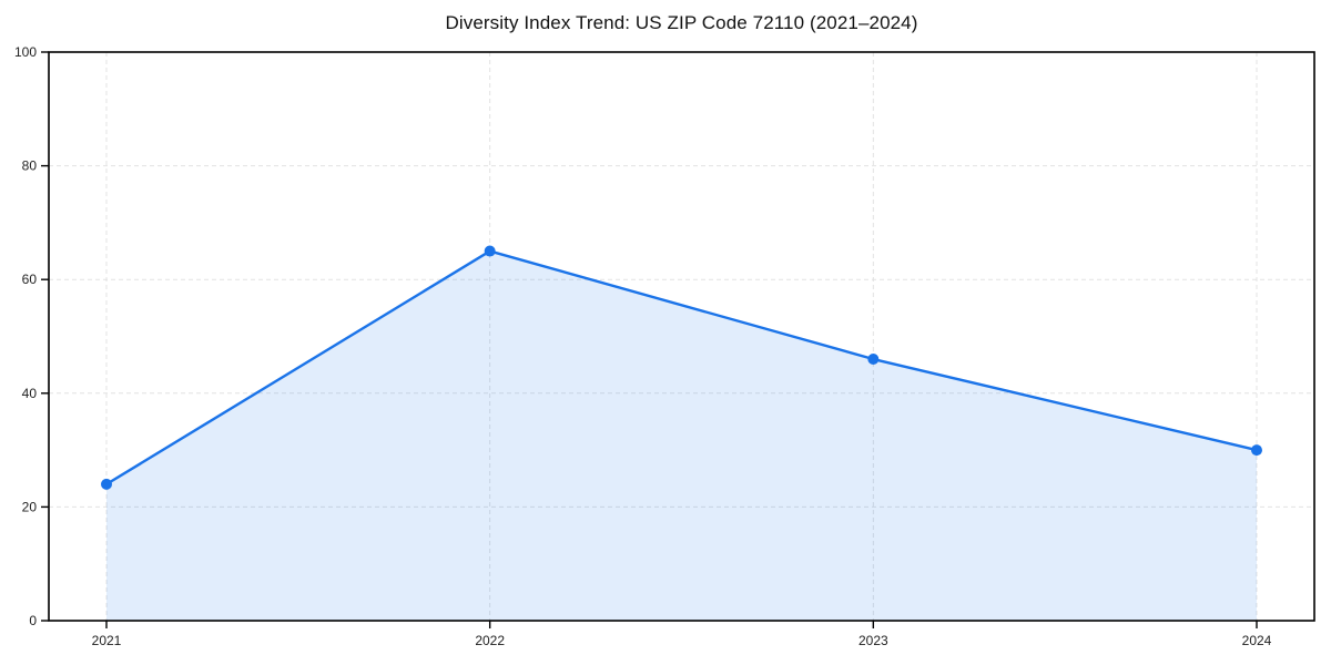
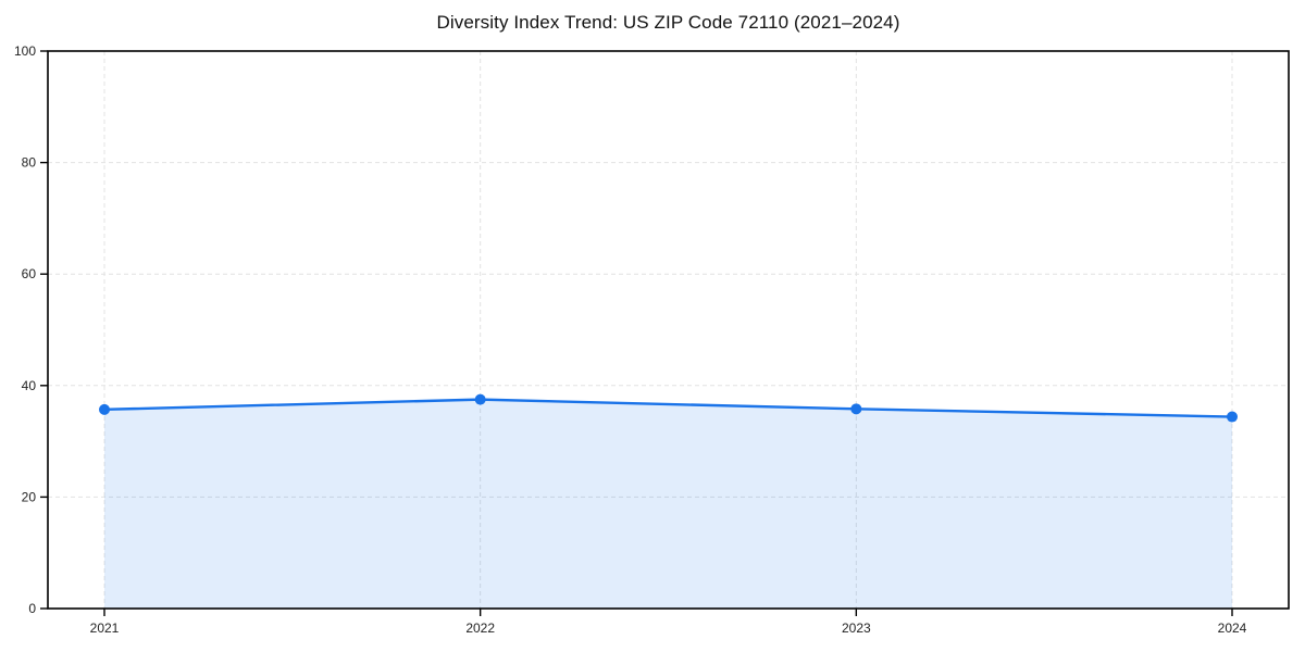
2021: 24 -> 36
2022: 65 -> 38
2023: 46 -> 36
2024: 30 -> 34
